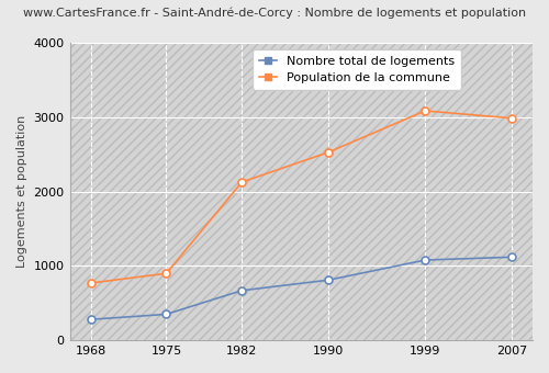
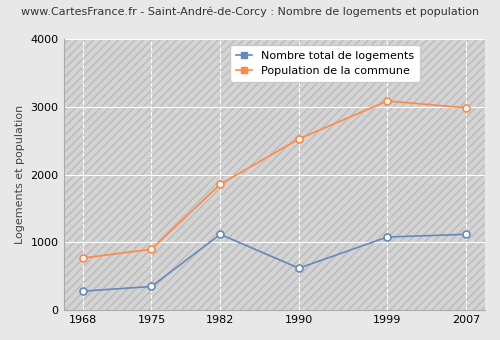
Nombre total de logements/1982: 670 -> 1120
Population de la commune/1982: 2130 -> 1860
Nombre total de logements/1990: 810 -> 620
